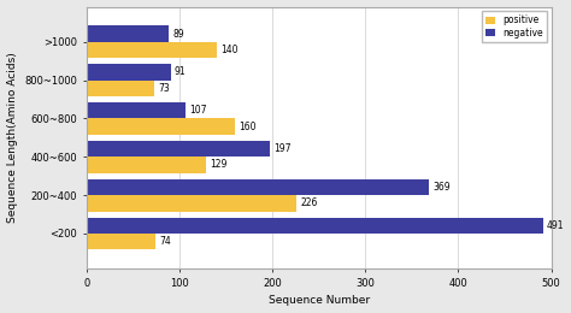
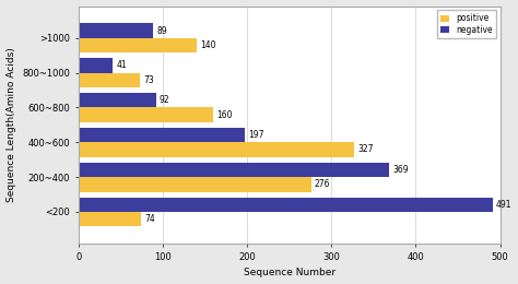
negative/800~1000: 91 -> 41
negative/600~800: 107 -> 92
positive/400~600: 129 -> 327
positive/200~400: 226 -> 276
